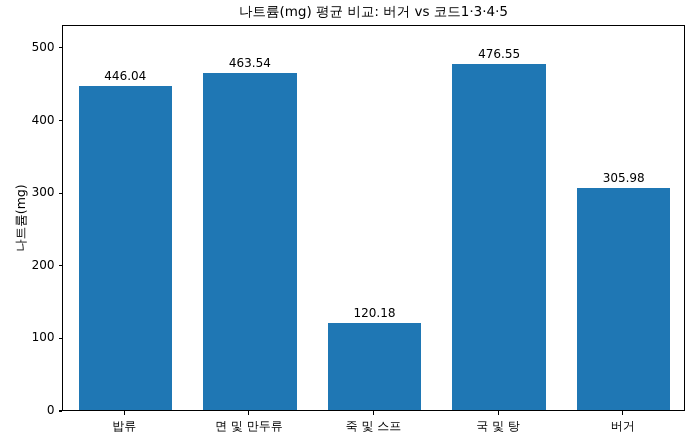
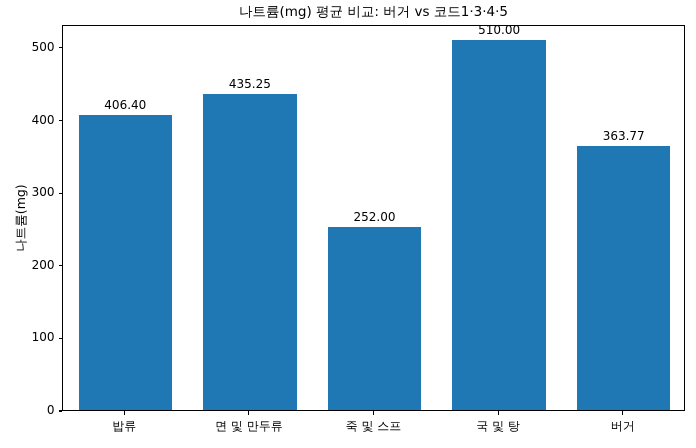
밥류: 446.04 -> 406.40
면 및 만두류: 463.54 -> 435.25
죽 및 스프: 120.18 -> 252.00
국 및 탕: 476.55 -> 510.00
버거: 305.98 -> 363.77
